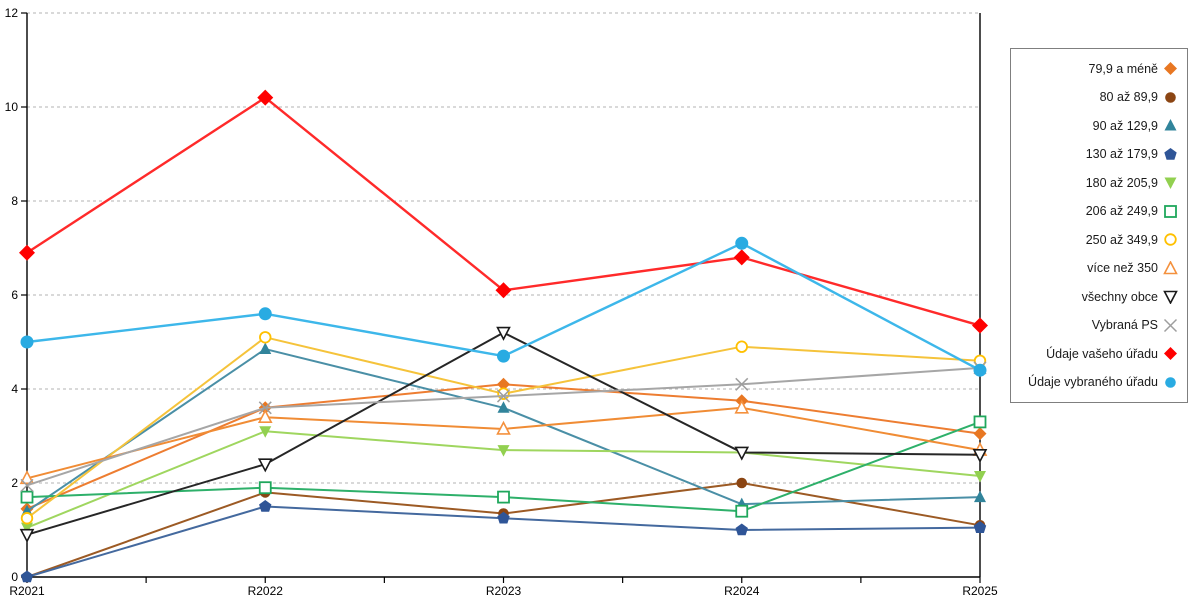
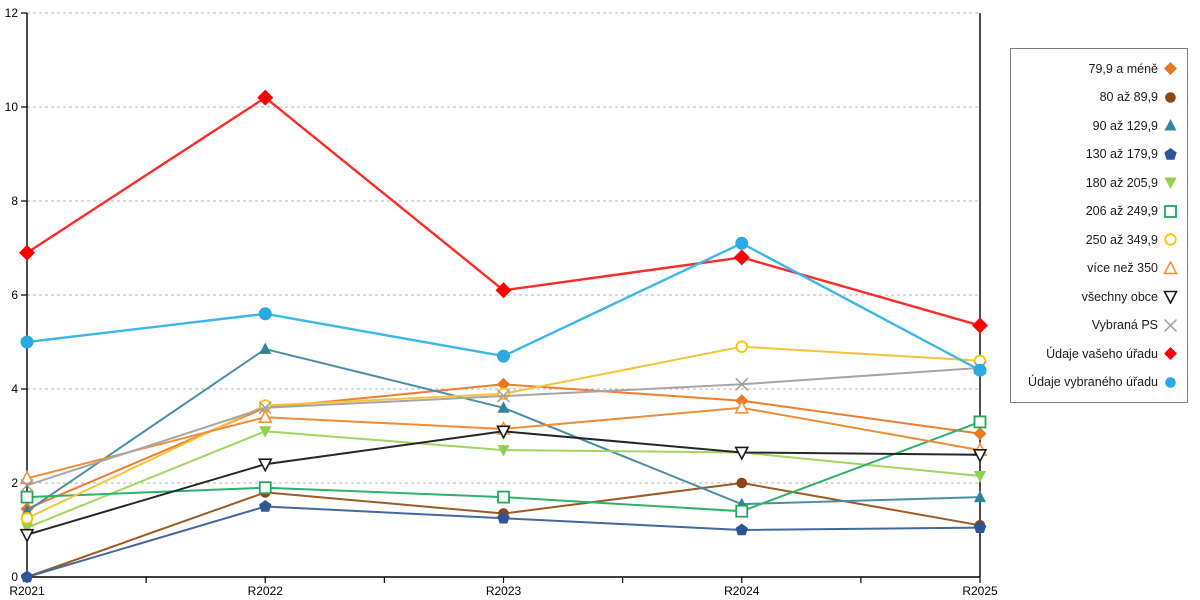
250 až 349,9/R2022: 5.1 -> 3.6
všechny obce/R2023: 5.2 -> 3.1
